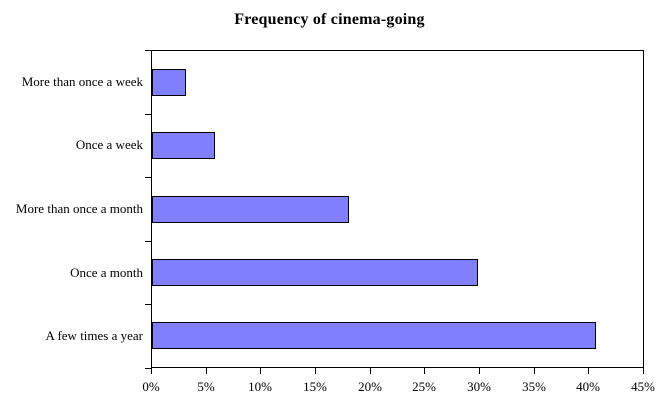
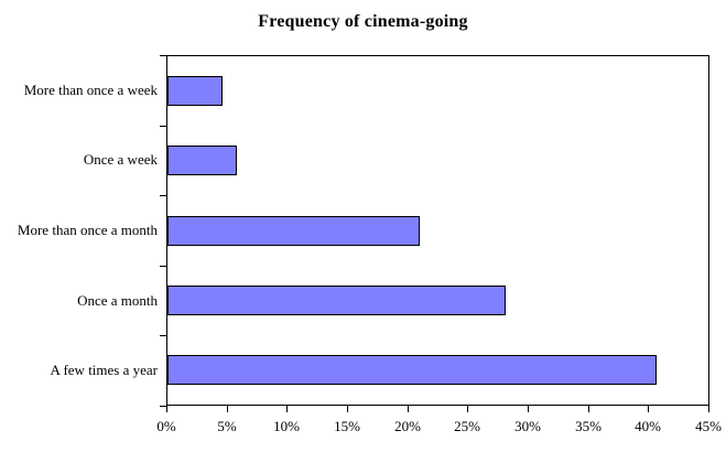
More than once a week: 3.1% -> 4.6%
More than once a month: 18.1% -> 21.0%
Once a month: 29.9% -> 28.1%
